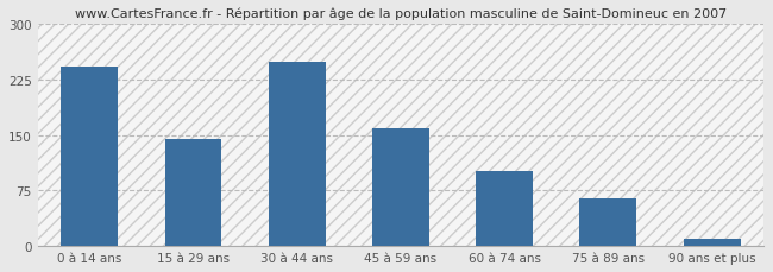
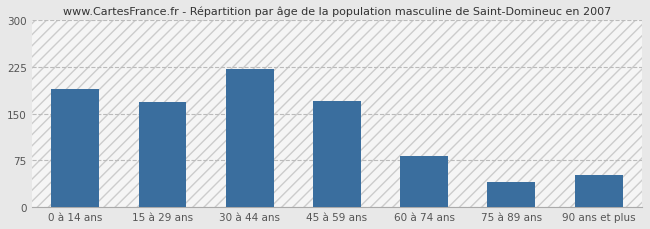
0 à 14 ans: 243 -> 190
15 à 29 ans: 144 -> 168
30 à 44 ans: 248 -> 222
45 à 59 ans: 159 -> 170
60 à 74 ans: 102 -> 82
75 à 89 ans: 65 -> 40
90 ans et plus: 10 -> 52
